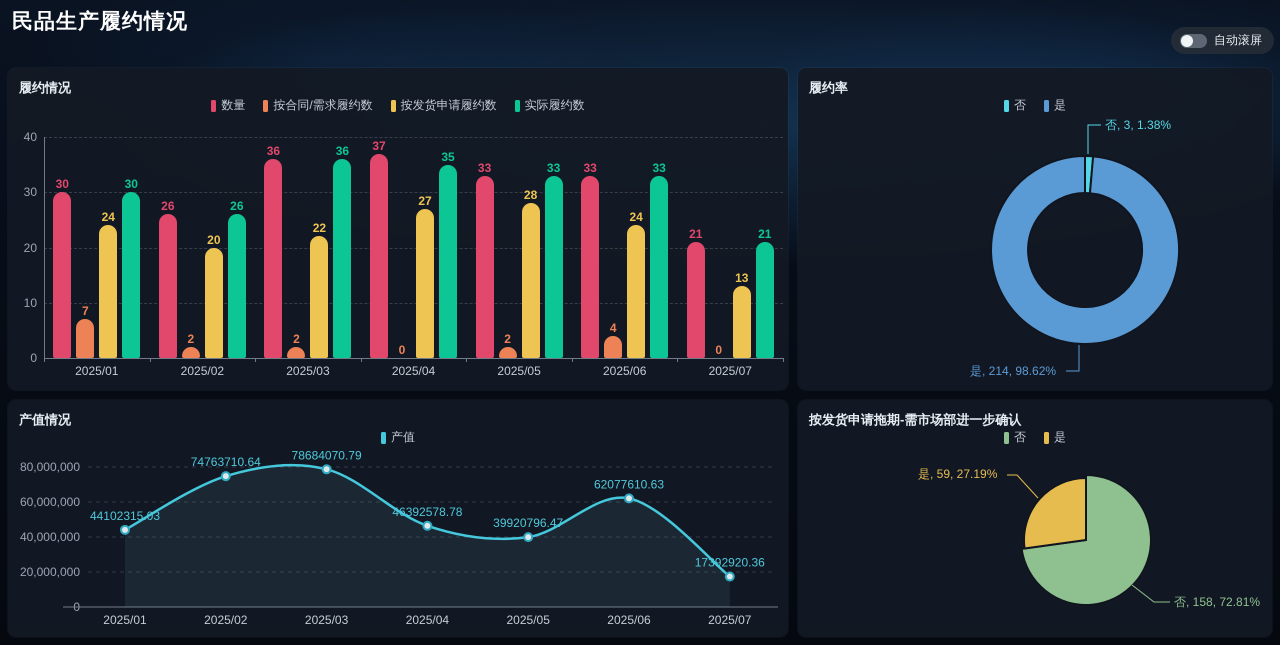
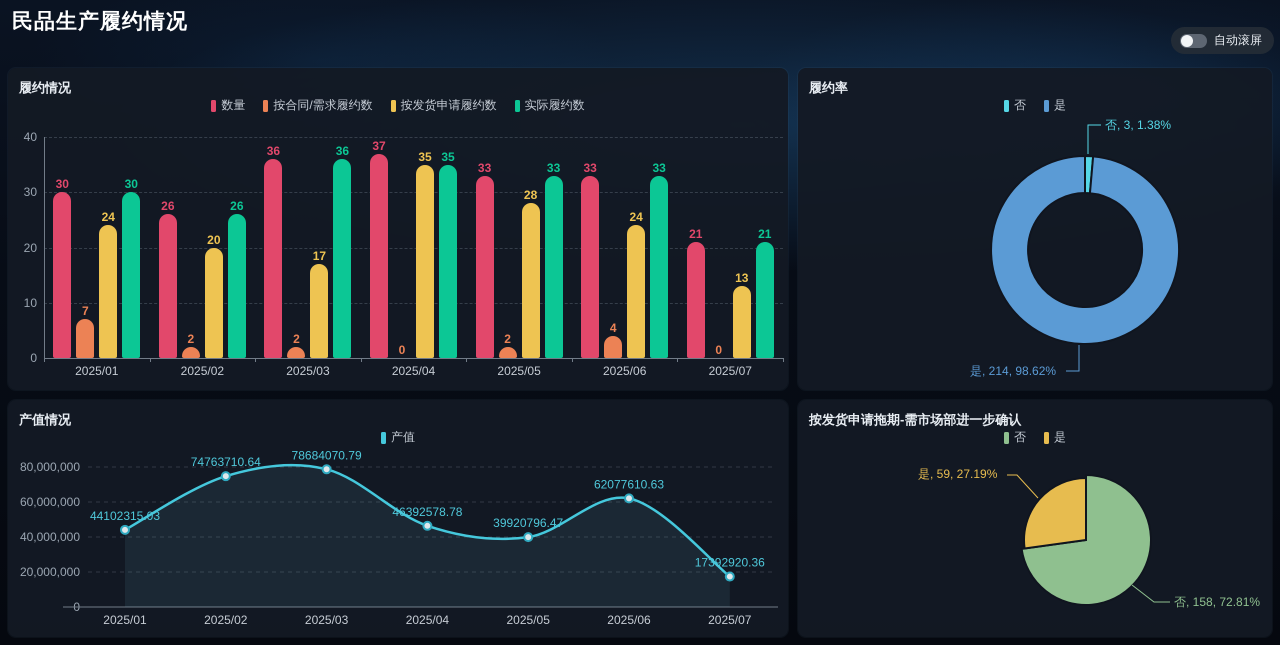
履约情况/按发货申请履约数/2025/03: 22 -> 17
履约情况/按发货申请履约数/2025/04: 27 -> 35
